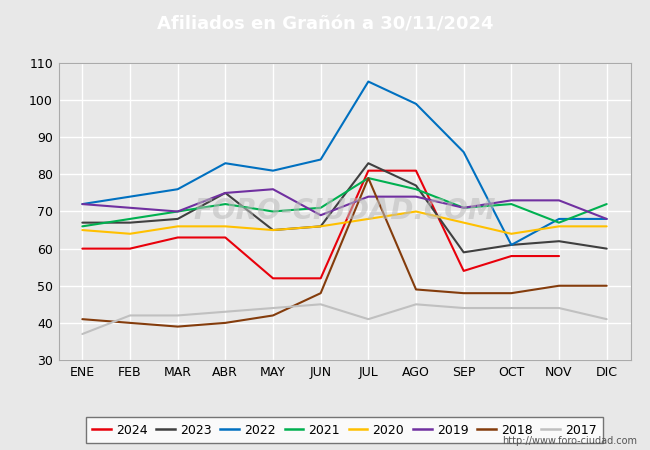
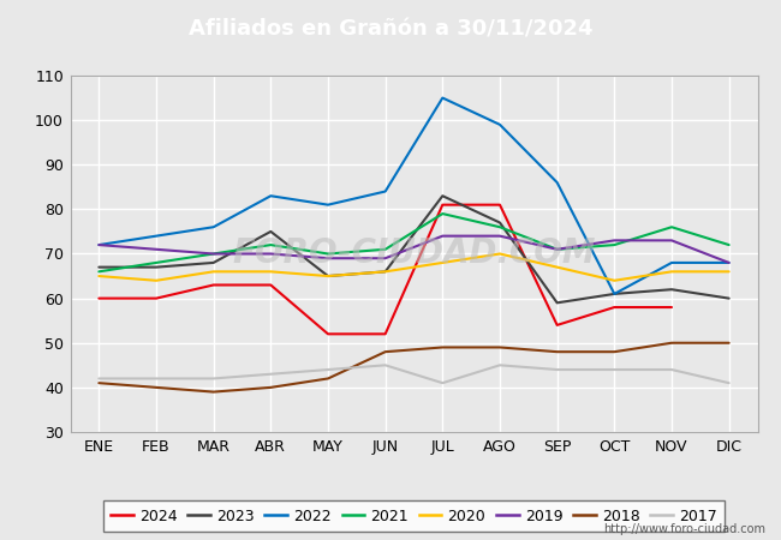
2017/ENE: 37 -> 42
2019/ABR: 75 -> 70
2019/MAY: 76 -> 69
2018/JUL: 79 -> 49
2021/NOV: 67 -> 76
